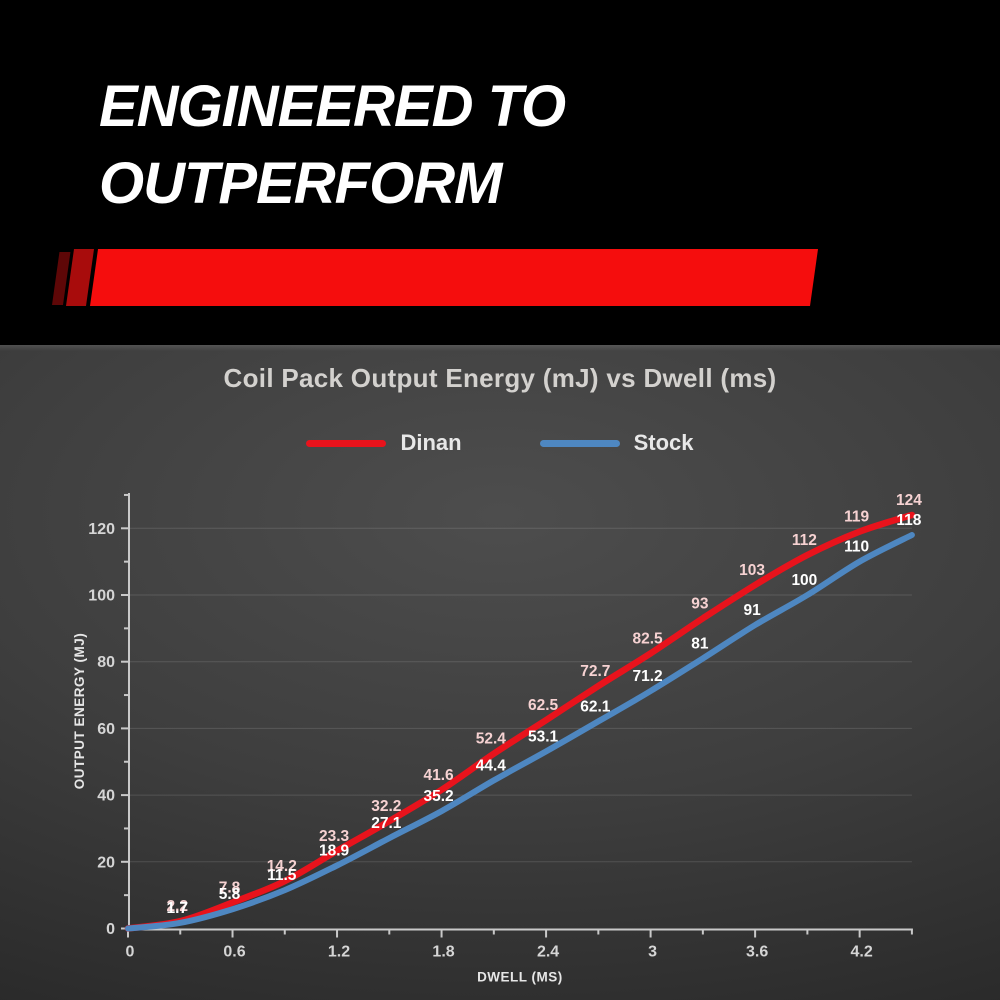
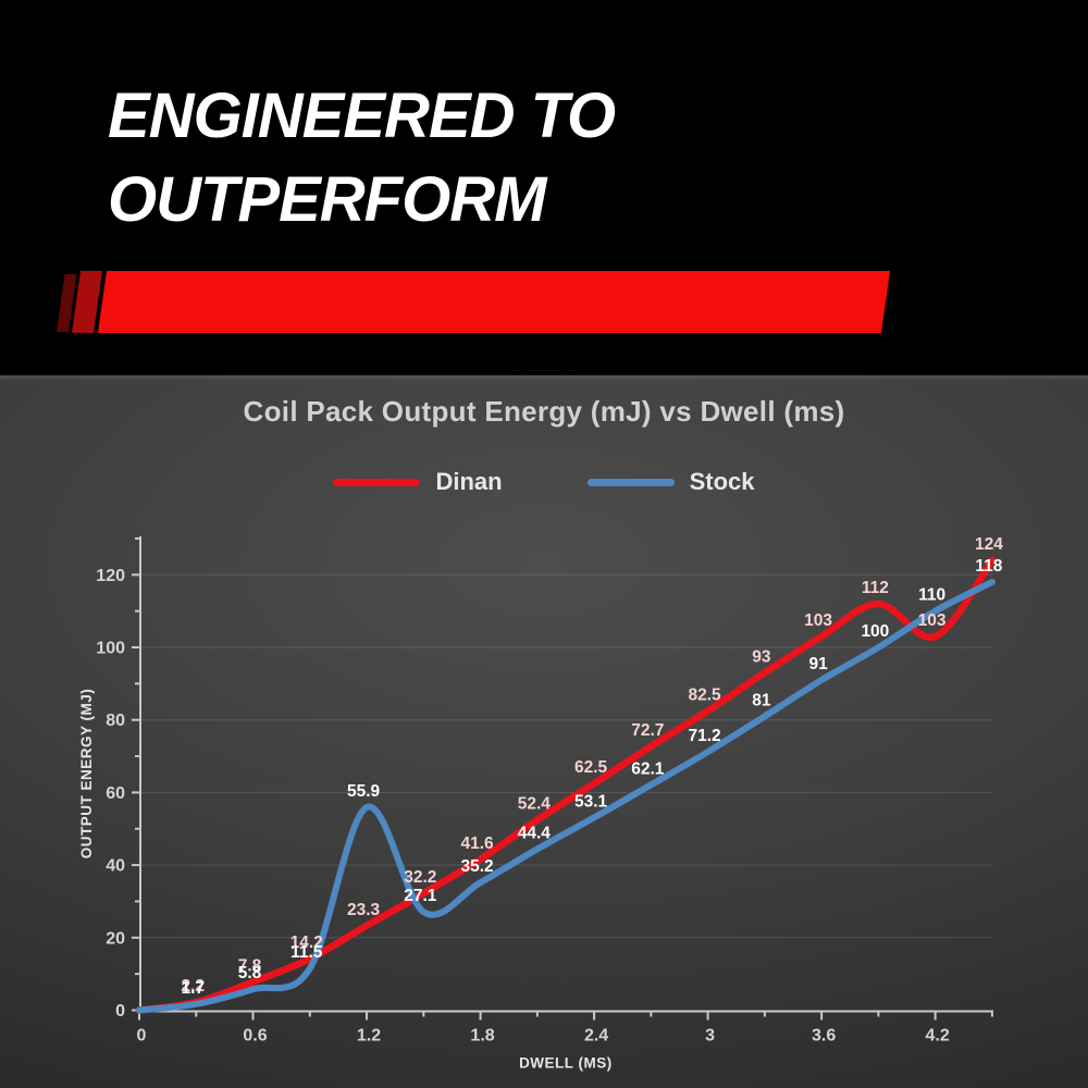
Stock/1.2: 18.9 -> 55.9
Dinan/4.2: 119 -> 103
